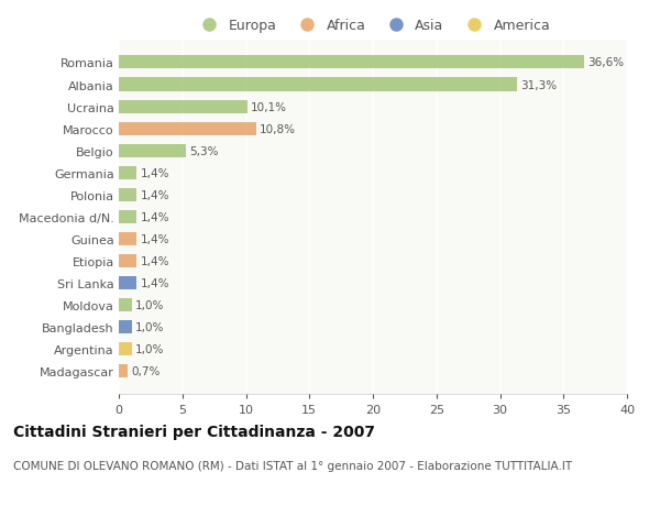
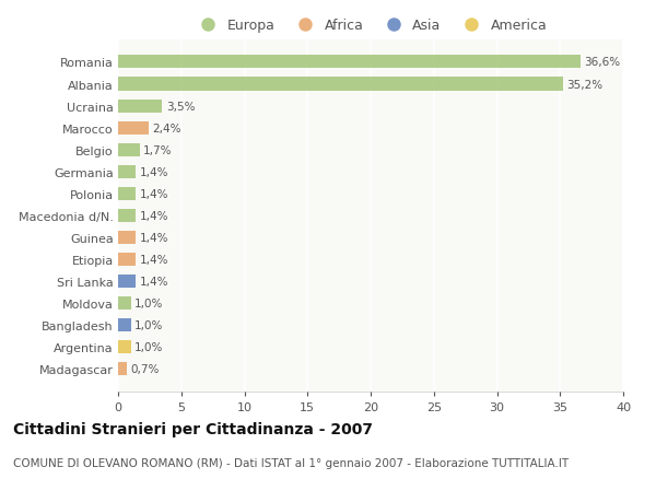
Albania: 31,3% -> 35,2%
Ucraina: 10,1% -> 3,5%
Marocco: 10,8% -> 2,4%
Belgio: 5,3% -> 1,7%
